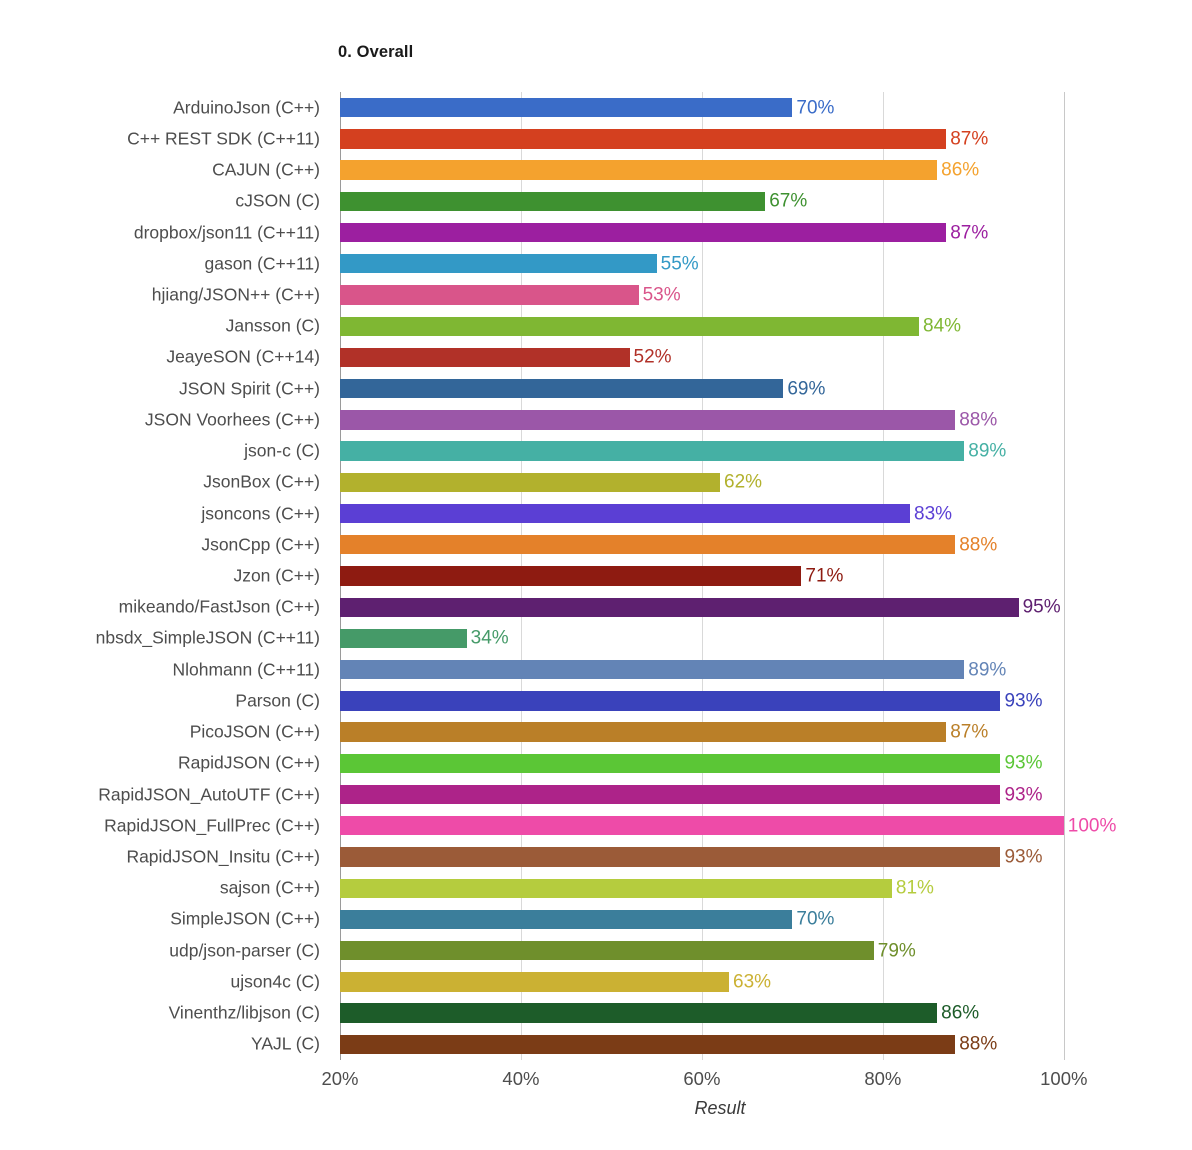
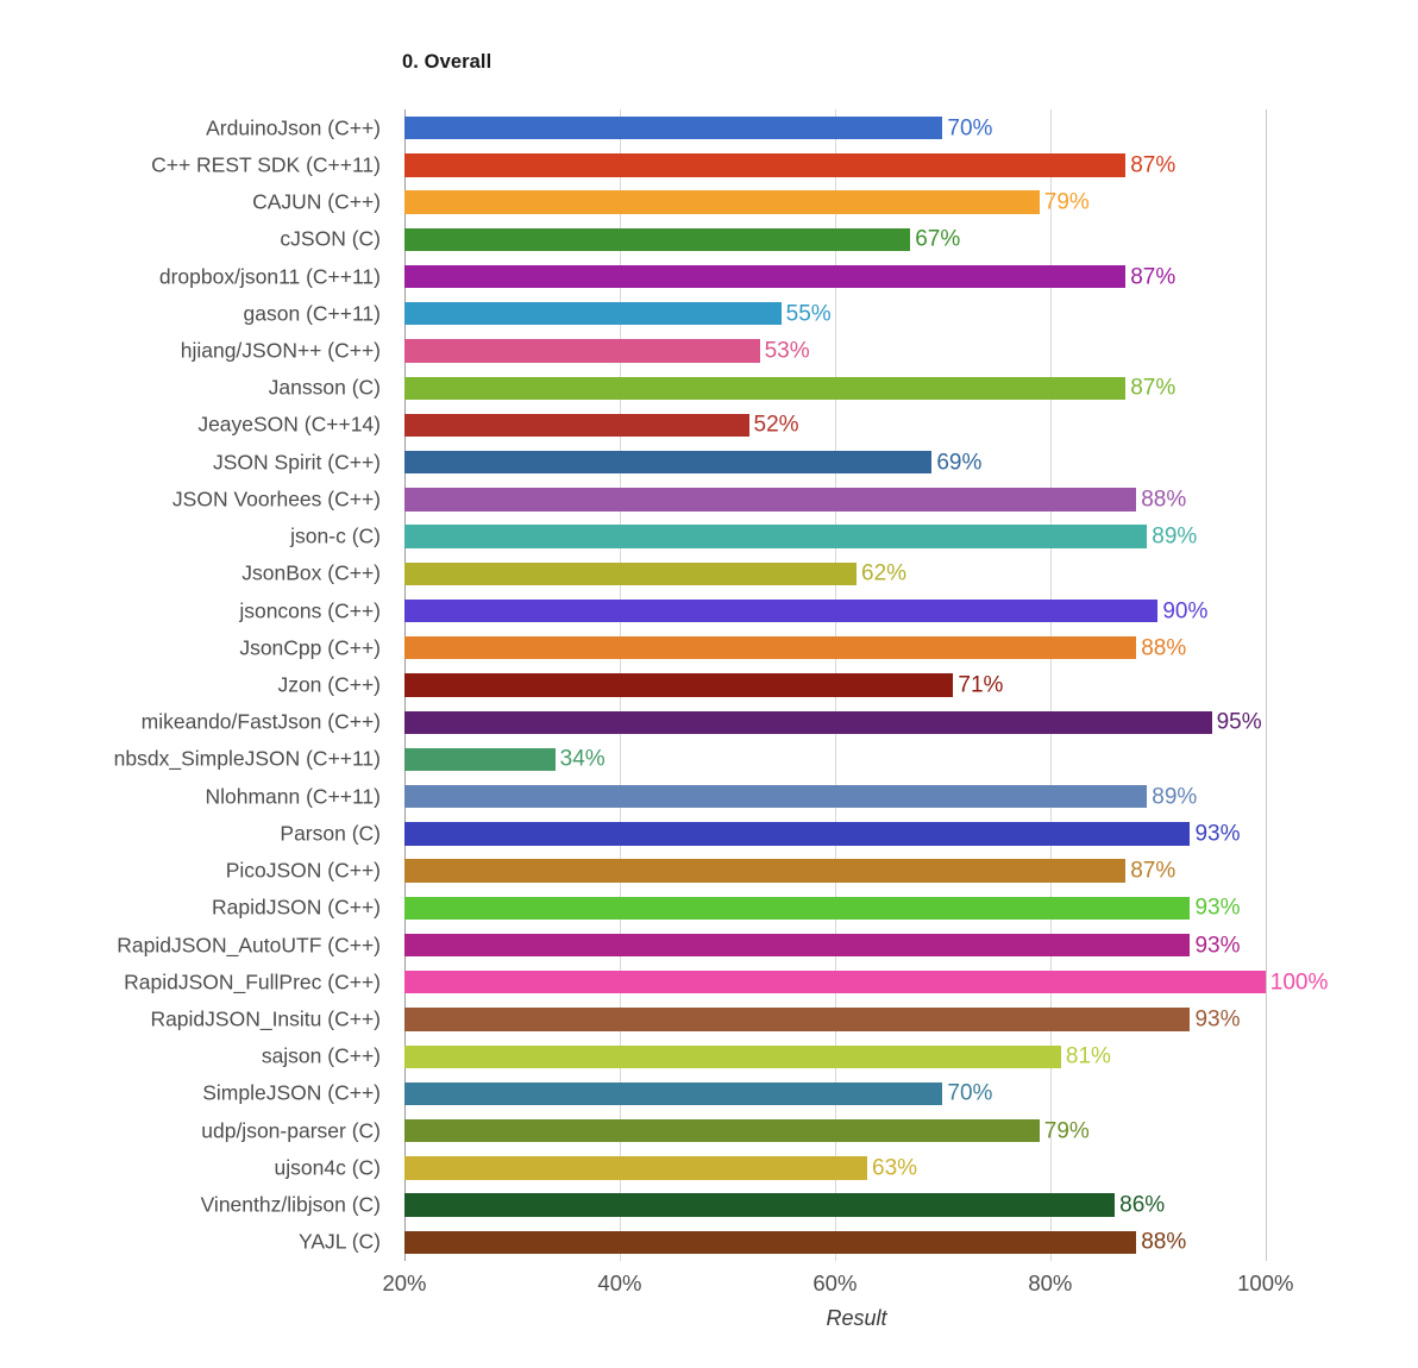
CAJUN (C++): 86% -> 79%
Jansson (C): 84% -> 87%
jsoncons (C++): 83% -> 90%
